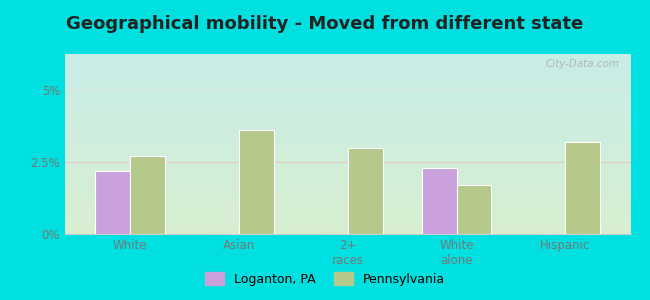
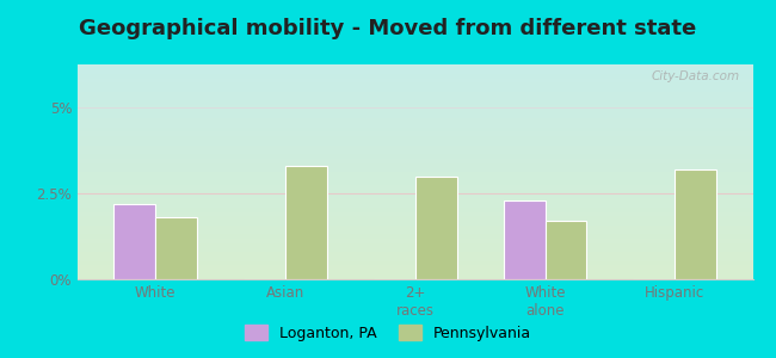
Pennsylvania/White: 2.7% -> 1.8%
Pennsylvania/Asian: 3.6% -> 3.3%
